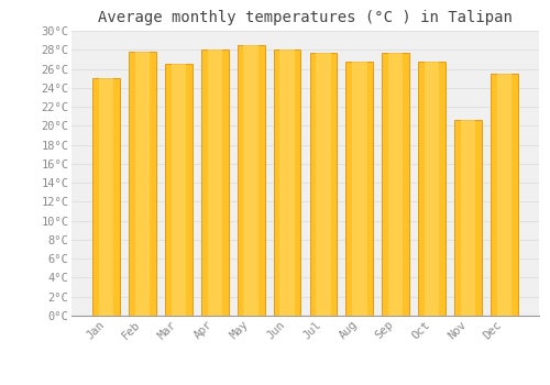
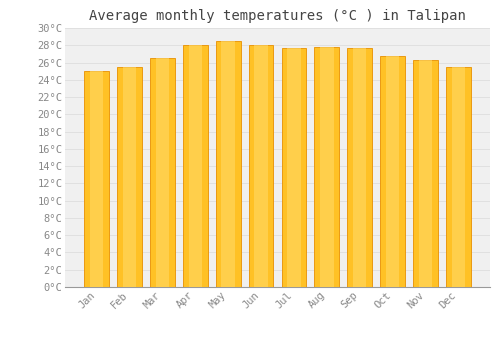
Feb: 27.8°C -> 25.5°C
Aug: 26.8°C -> 27.8°C
Nov: 20.6°C -> 26.3°C
